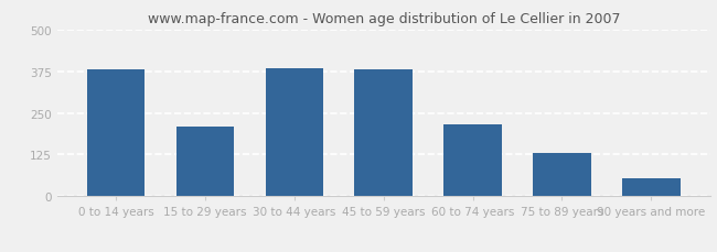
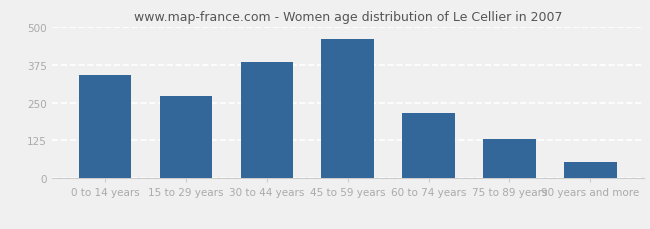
0 to 14 years: 380 -> 340
15 to 29 years: 210 -> 270
45 to 59 years: 380 -> 460
